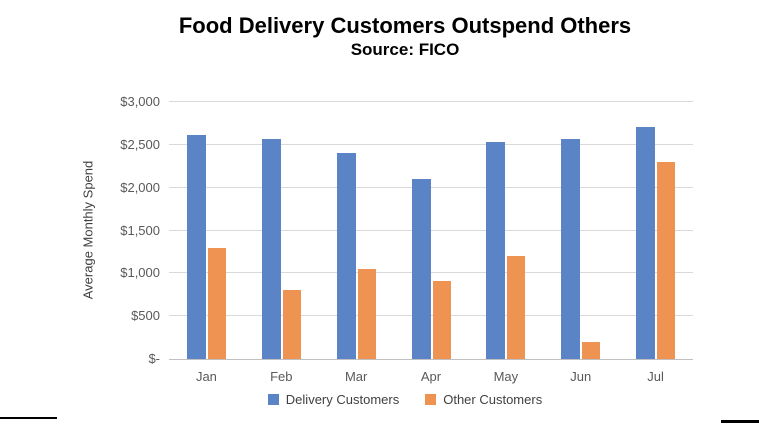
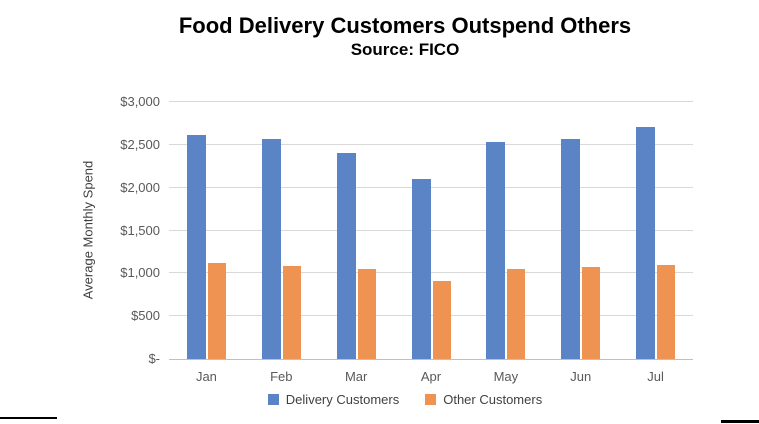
Other Customers/Jan: $1300 -> $1100
Other Customers/Feb: $800 -> $1100
Other Customers/May: $1200 -> $1000
Other Customers/Jun: $200 -> $1100
Other Customers/Jul: $2300 -> $1100
